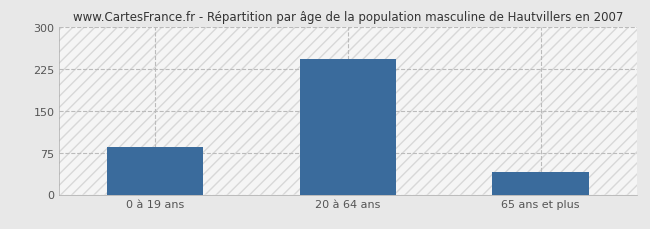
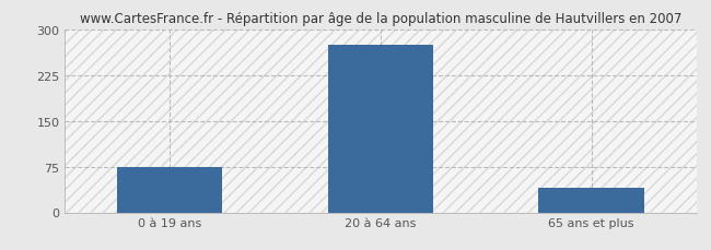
0 à 19 ans: 85 -> 74
20 à 64 ans: 242 -> 274
